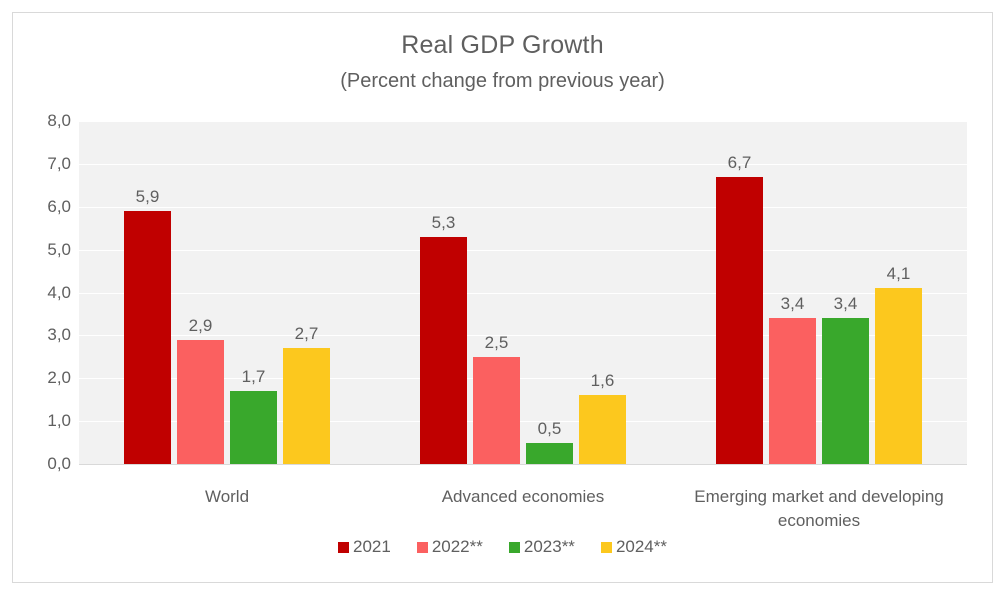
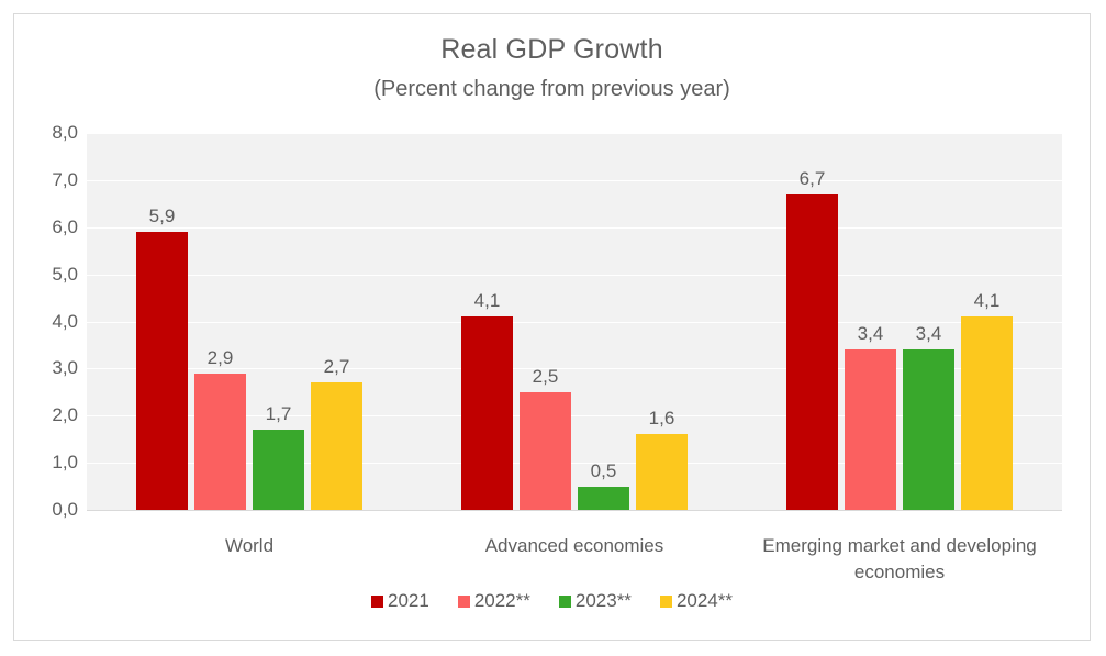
2021/Advanced economies: 5,3 -> 4,1
